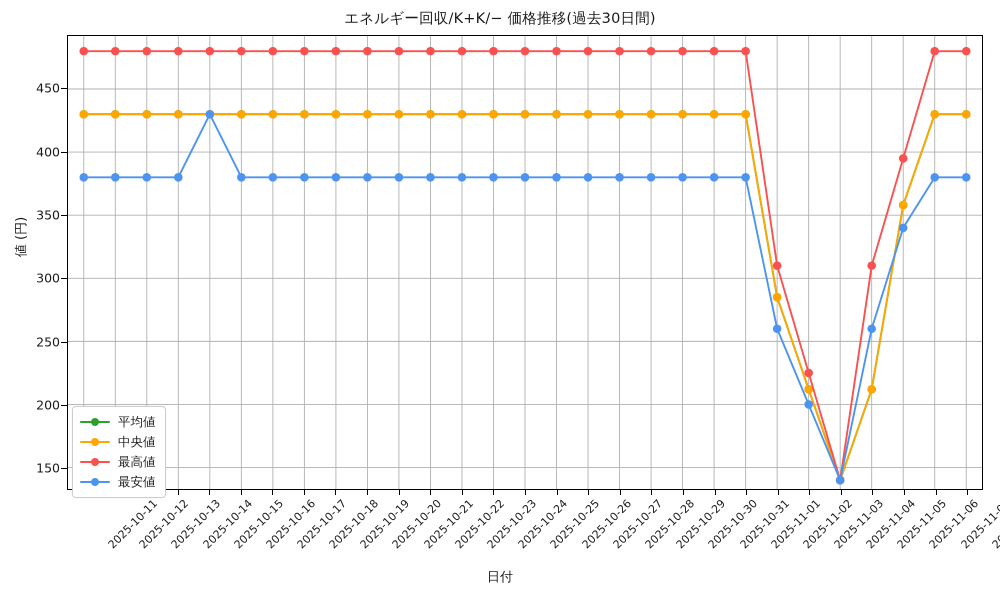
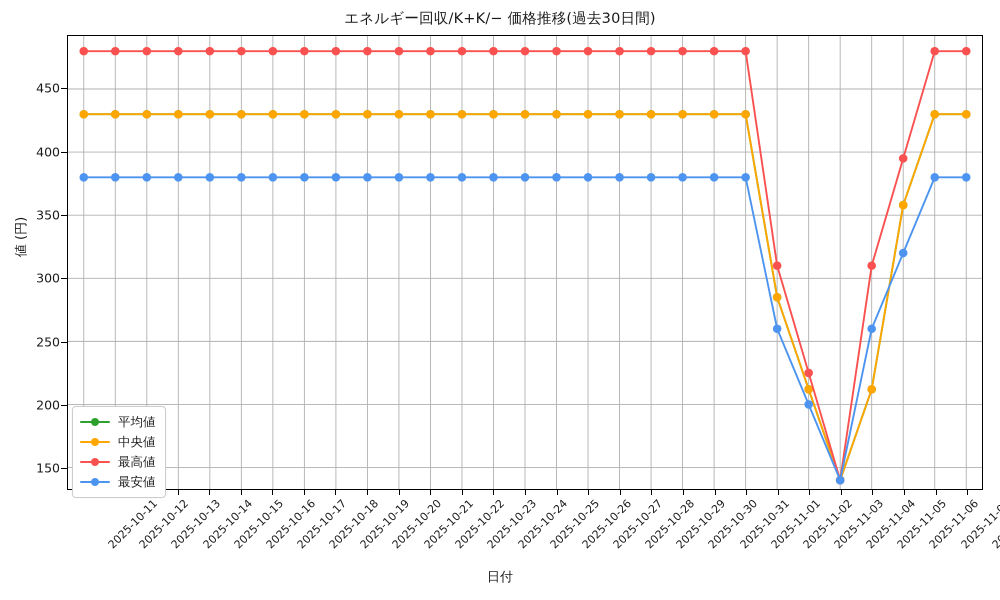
最安値/2025-10-15: 430 -> 380
最安値/2025-11-06: 340 -> 320
